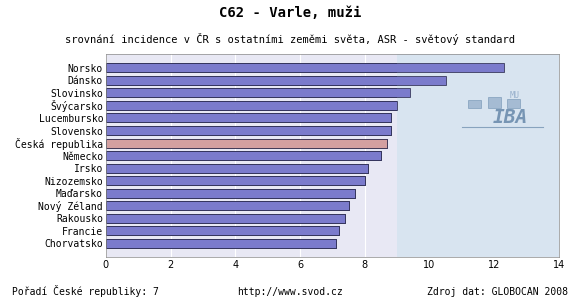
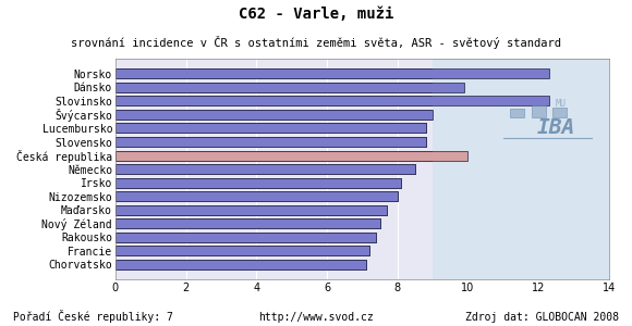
Dánsko: 10.5 -> 9.9
Slovinsko: 9.4 -> 12.3
Česká republika: 8.7 -> 10.0
